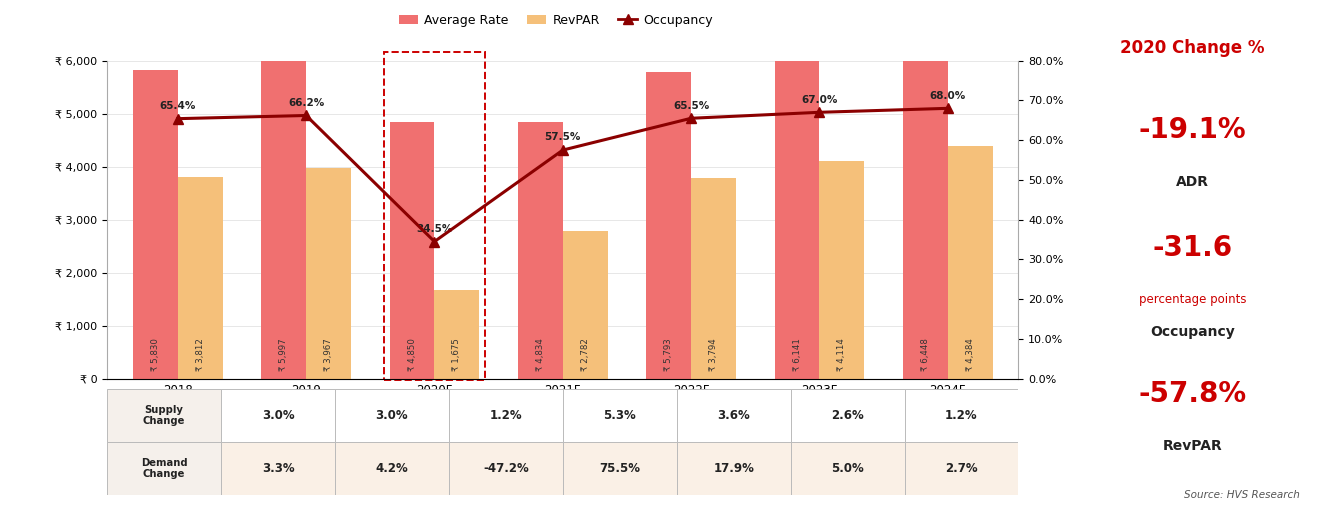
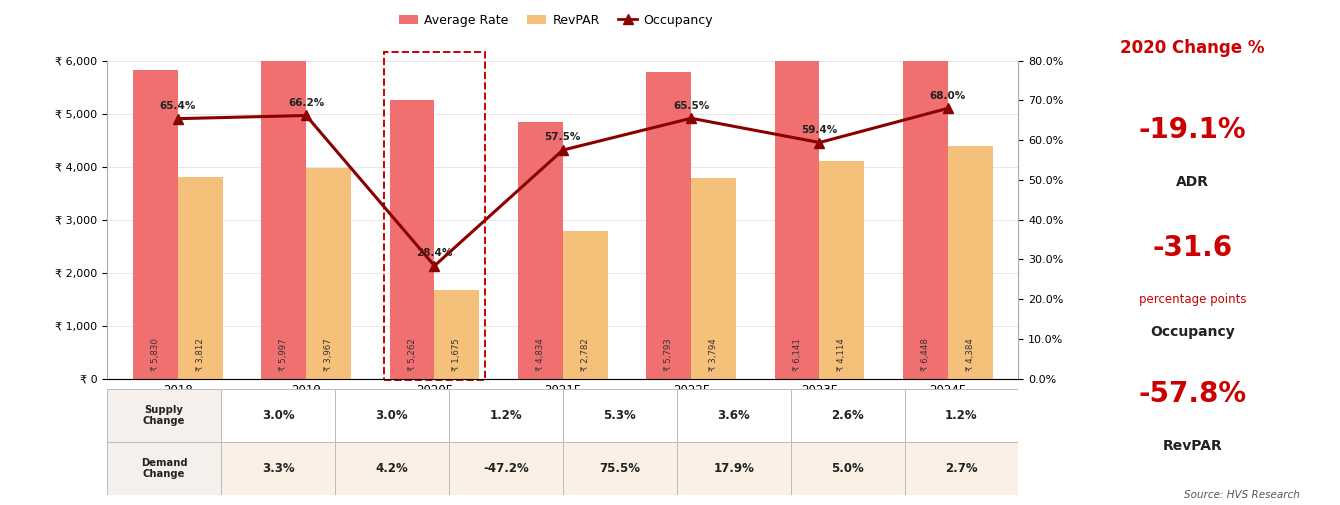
Average Rate/2020F: 4,850 -> 5,262
Occupancy/2020F: 34.5% -> 28.4%
Occupancy/2023F: 67.0% -> 59.4%
